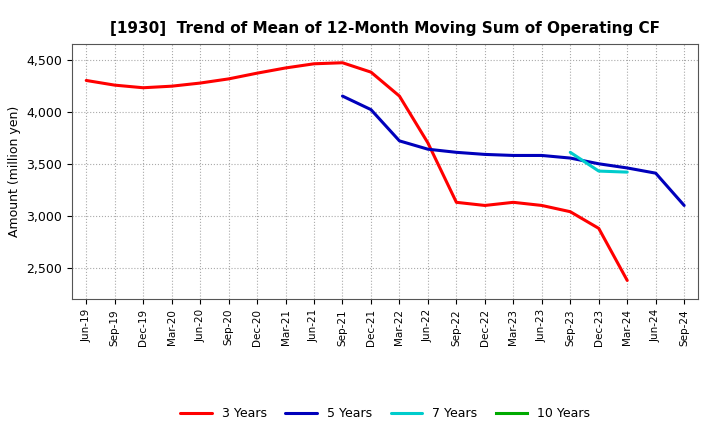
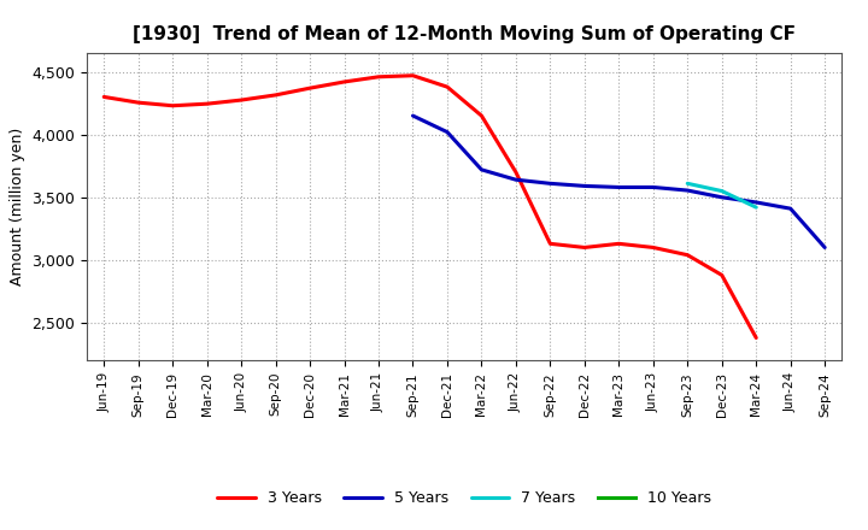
7 Years/Dec-23: 3,430 -> 3,550
